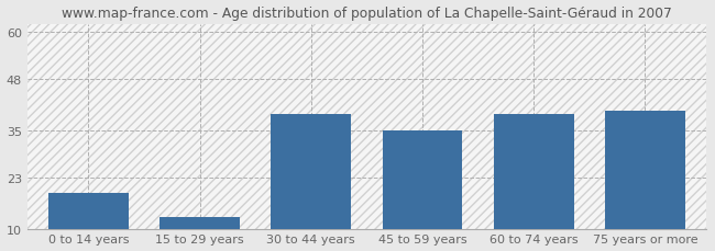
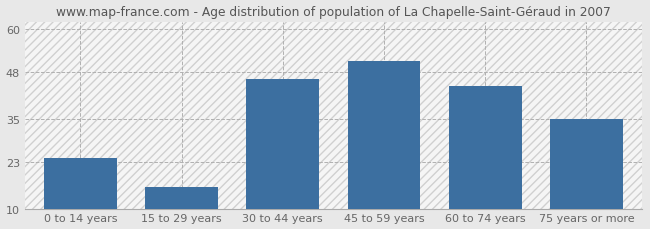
0 to 14 years: 19 -> 24
15 to 29 years: 13 -> 16
30 to 44 years: 39 -> 46
45 to 59 years: 35 -> 51
60 to 74 years: 39 -> 44
75 years or more: 40 -> 35
